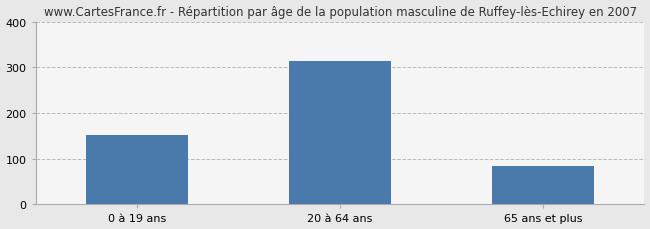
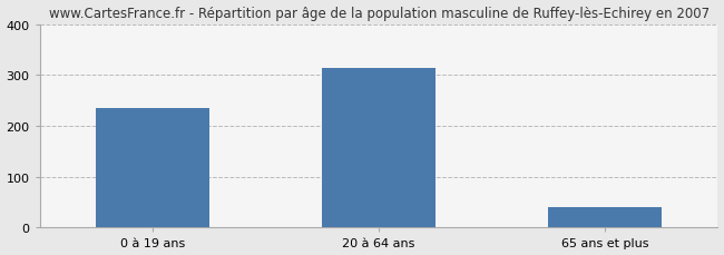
0 à 19 ans: 152 -> 235
65 ans et plus: 84 -> 40
